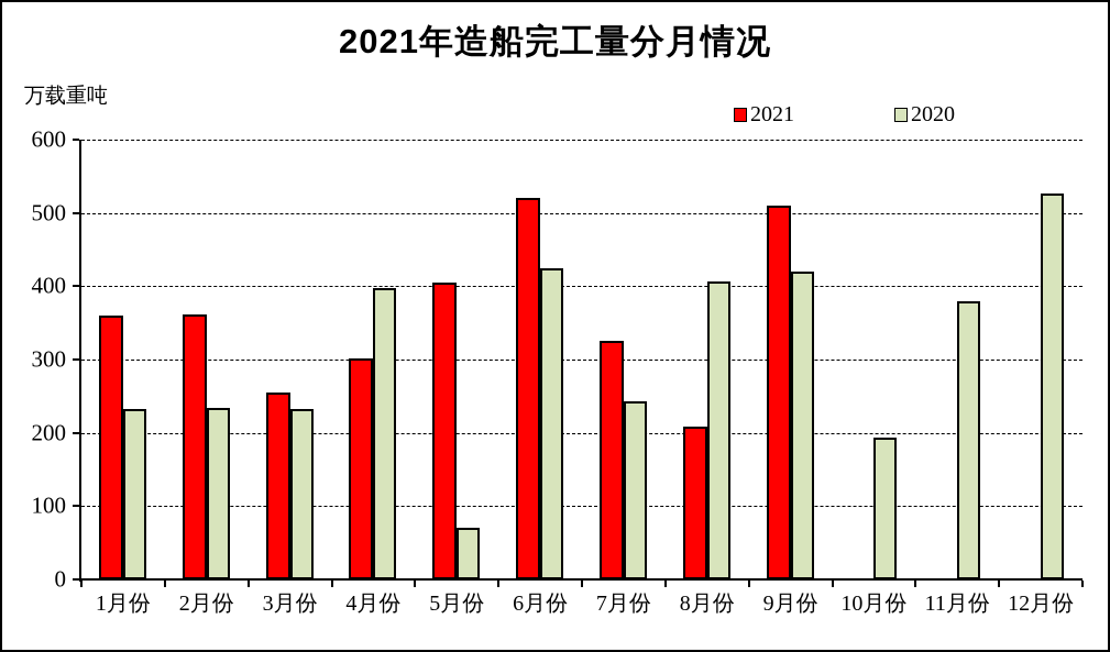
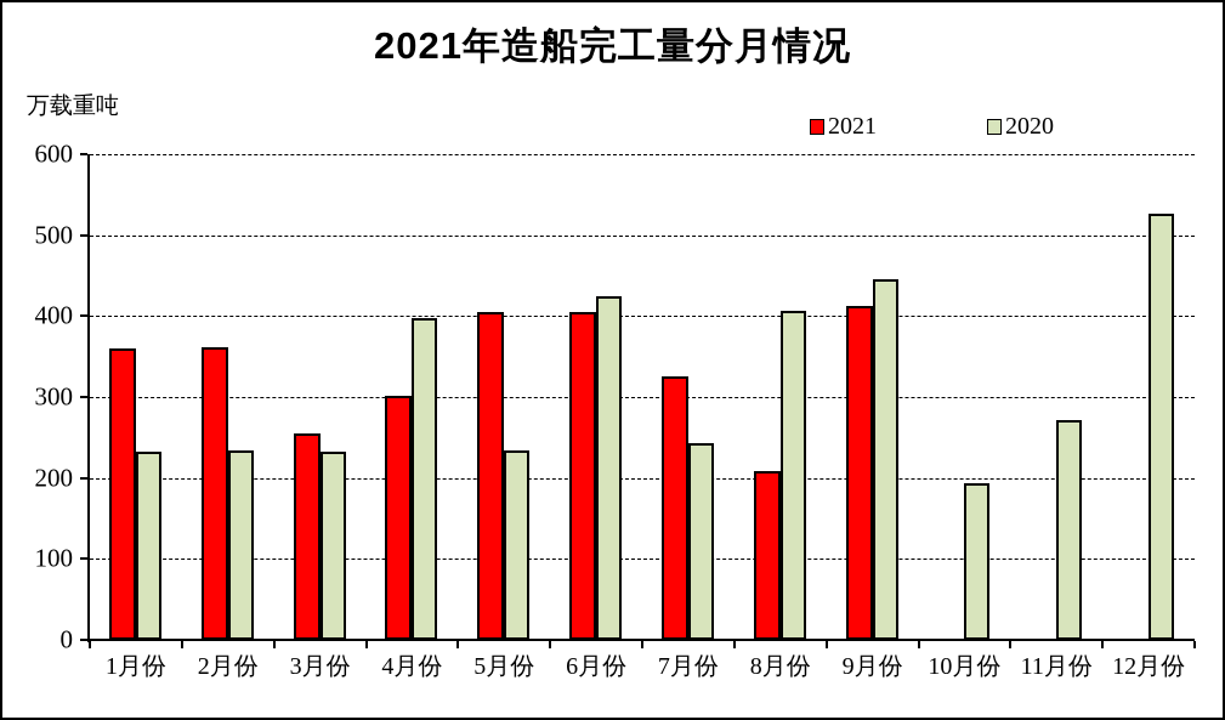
2020/5月份: 70 -> 230
2021/6月份: 520 -> 400
2021/9月份: 510 -> 410
2020/9月份: 420 -> 440
2020/11月份: 380 -> 270
